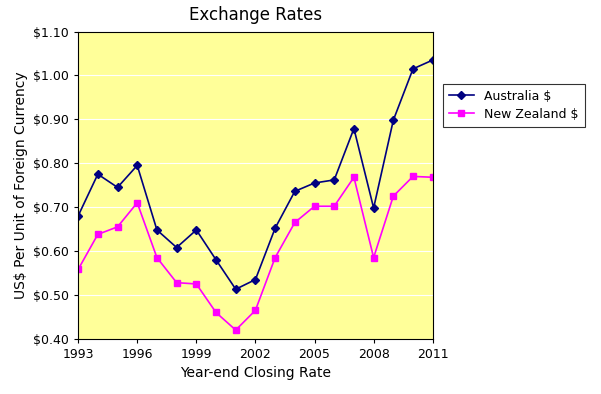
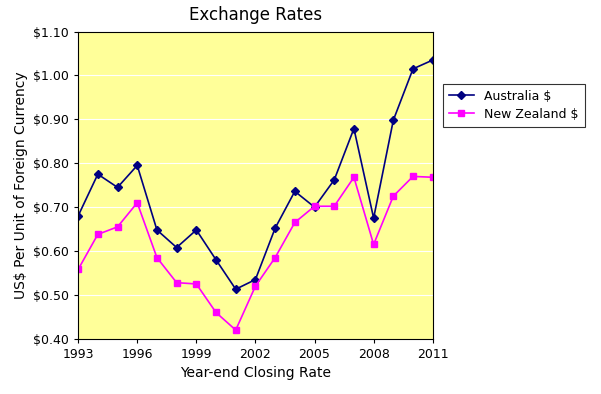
New Zealand $/2002: $0.465 -> $0.520
Australia $/2005: $0.755 -> $0.700
Australia $/2008: $0.698 -> $0.675
New Zealand $/2008: $0.585 -> $0.615
